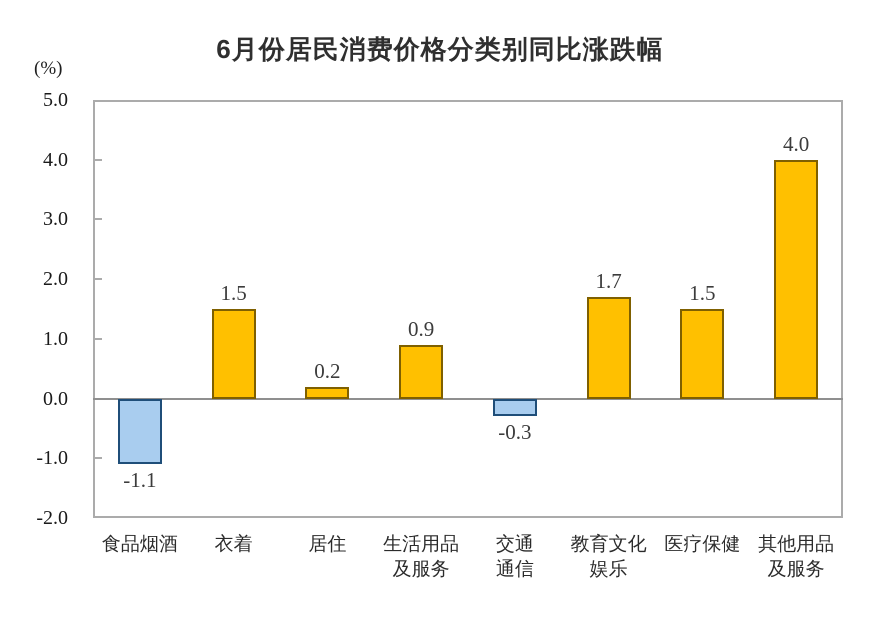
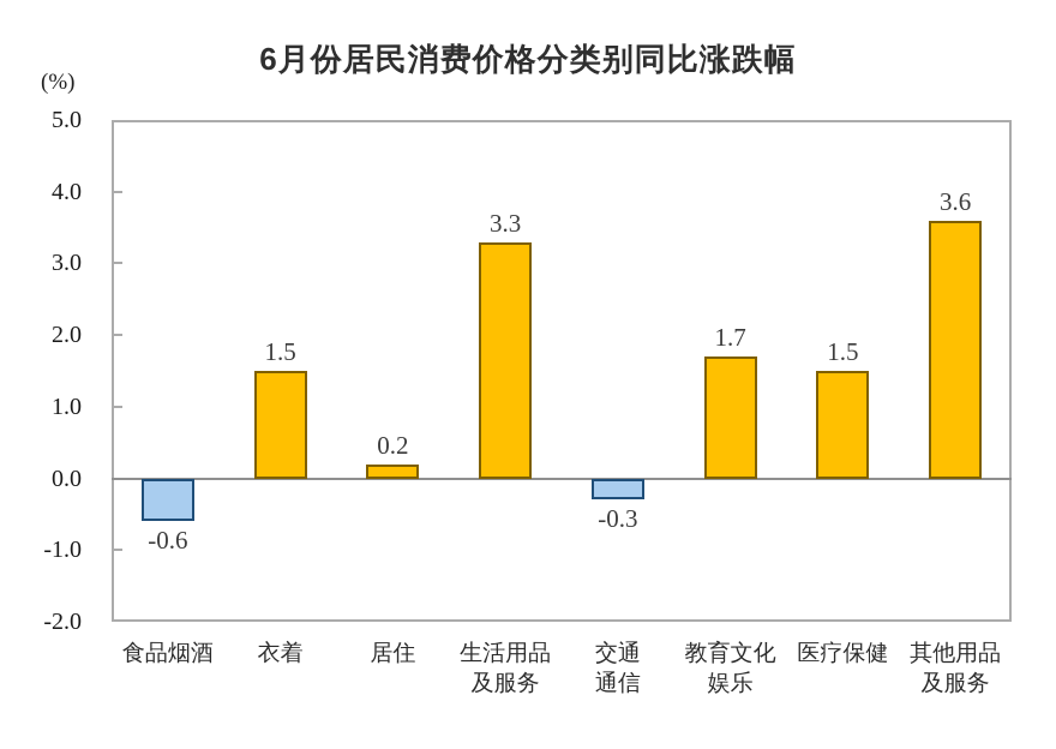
食品烟酒: -1.1 -> -0.6
生活用品及服务: 0.9 -> 3.3
其他用品及服务: 4.0 -> 3.6
